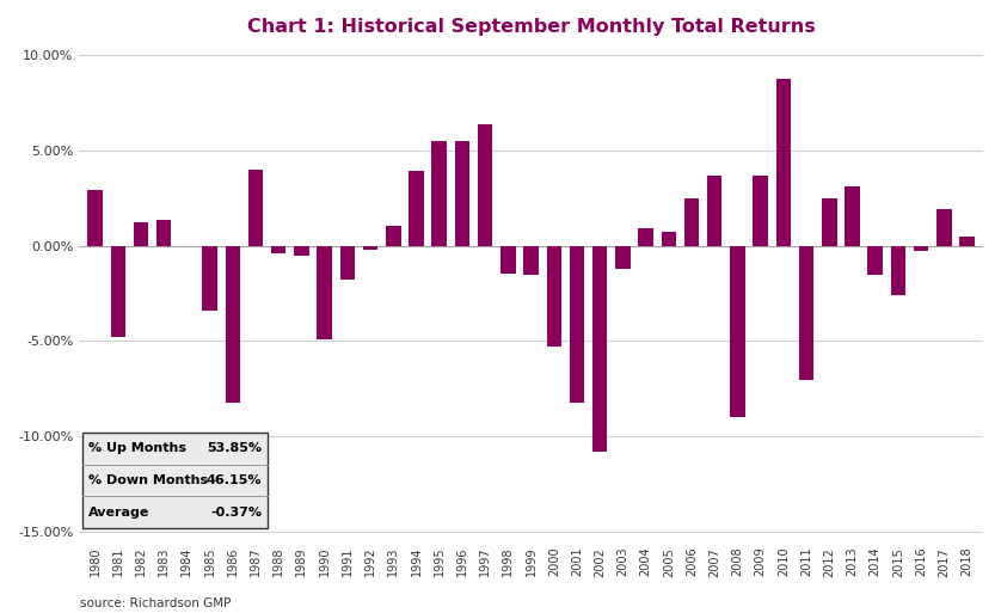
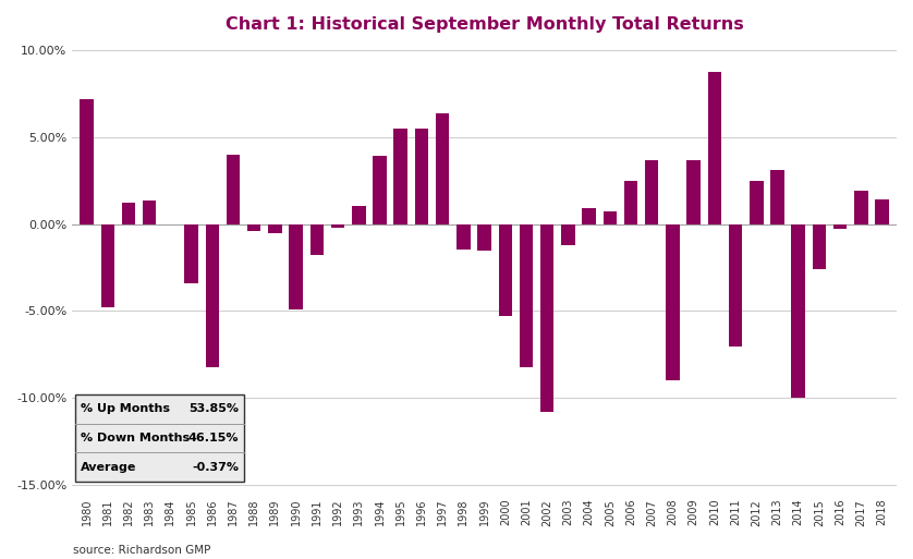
1980: 2.9% -> 7.2%
2014: -1.5% -> -10.0%
2018: 0.5% -> 1.4%
